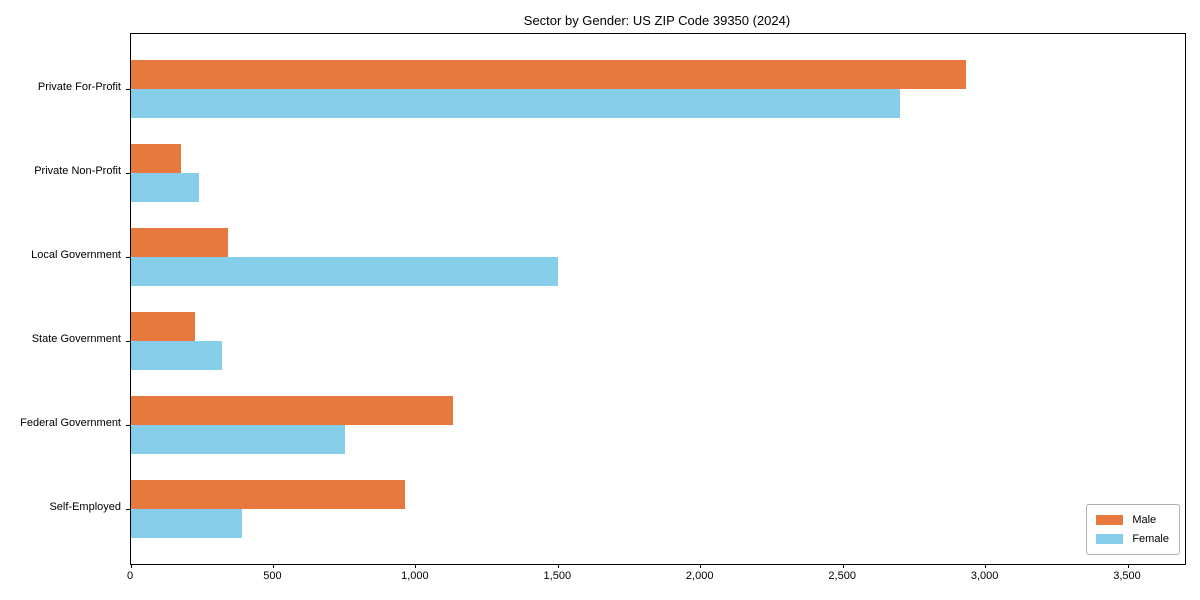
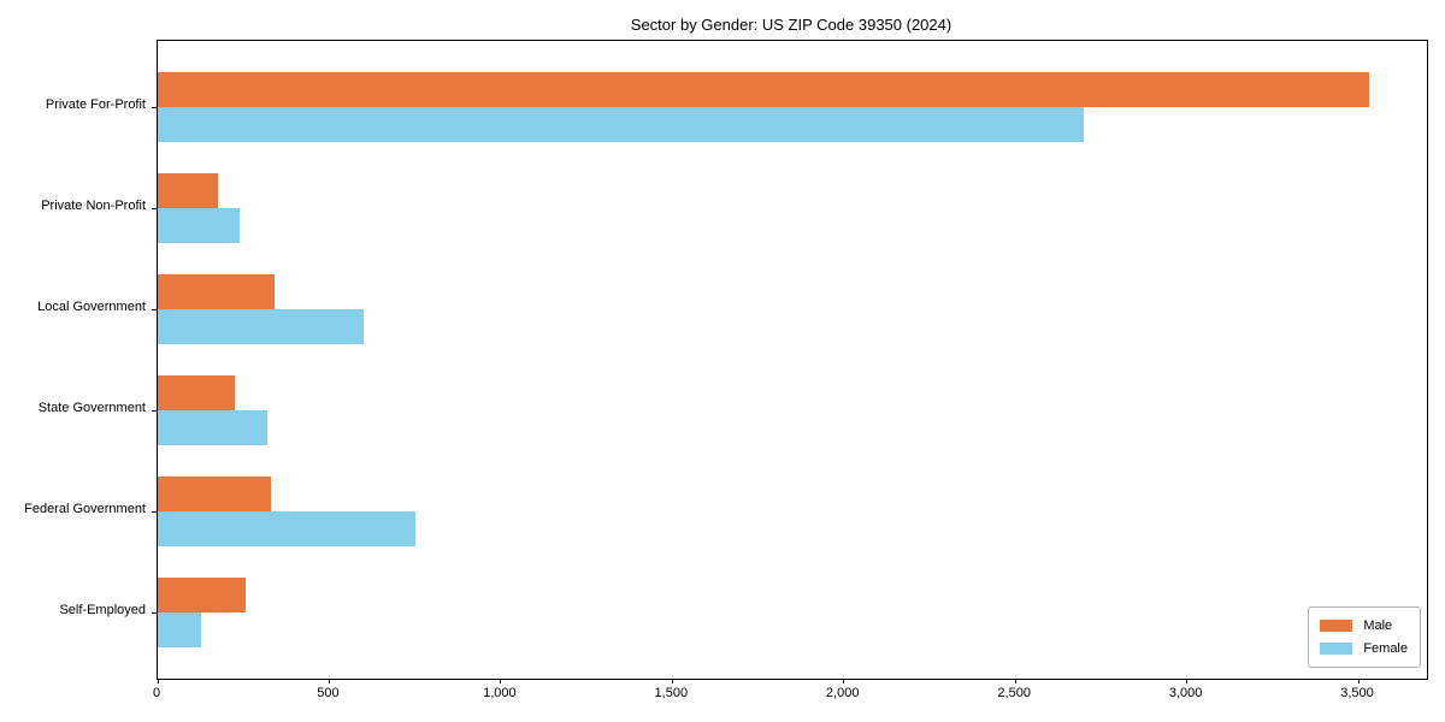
Male/Private For-Profit: 2930 -> 3530
Female/Local Government: 1500 -> 600
Male/Federal Government: 1130 -> 330
Male/Self-Employed: 960 -> 260
Female/Self-Employed: 390 -> 120
